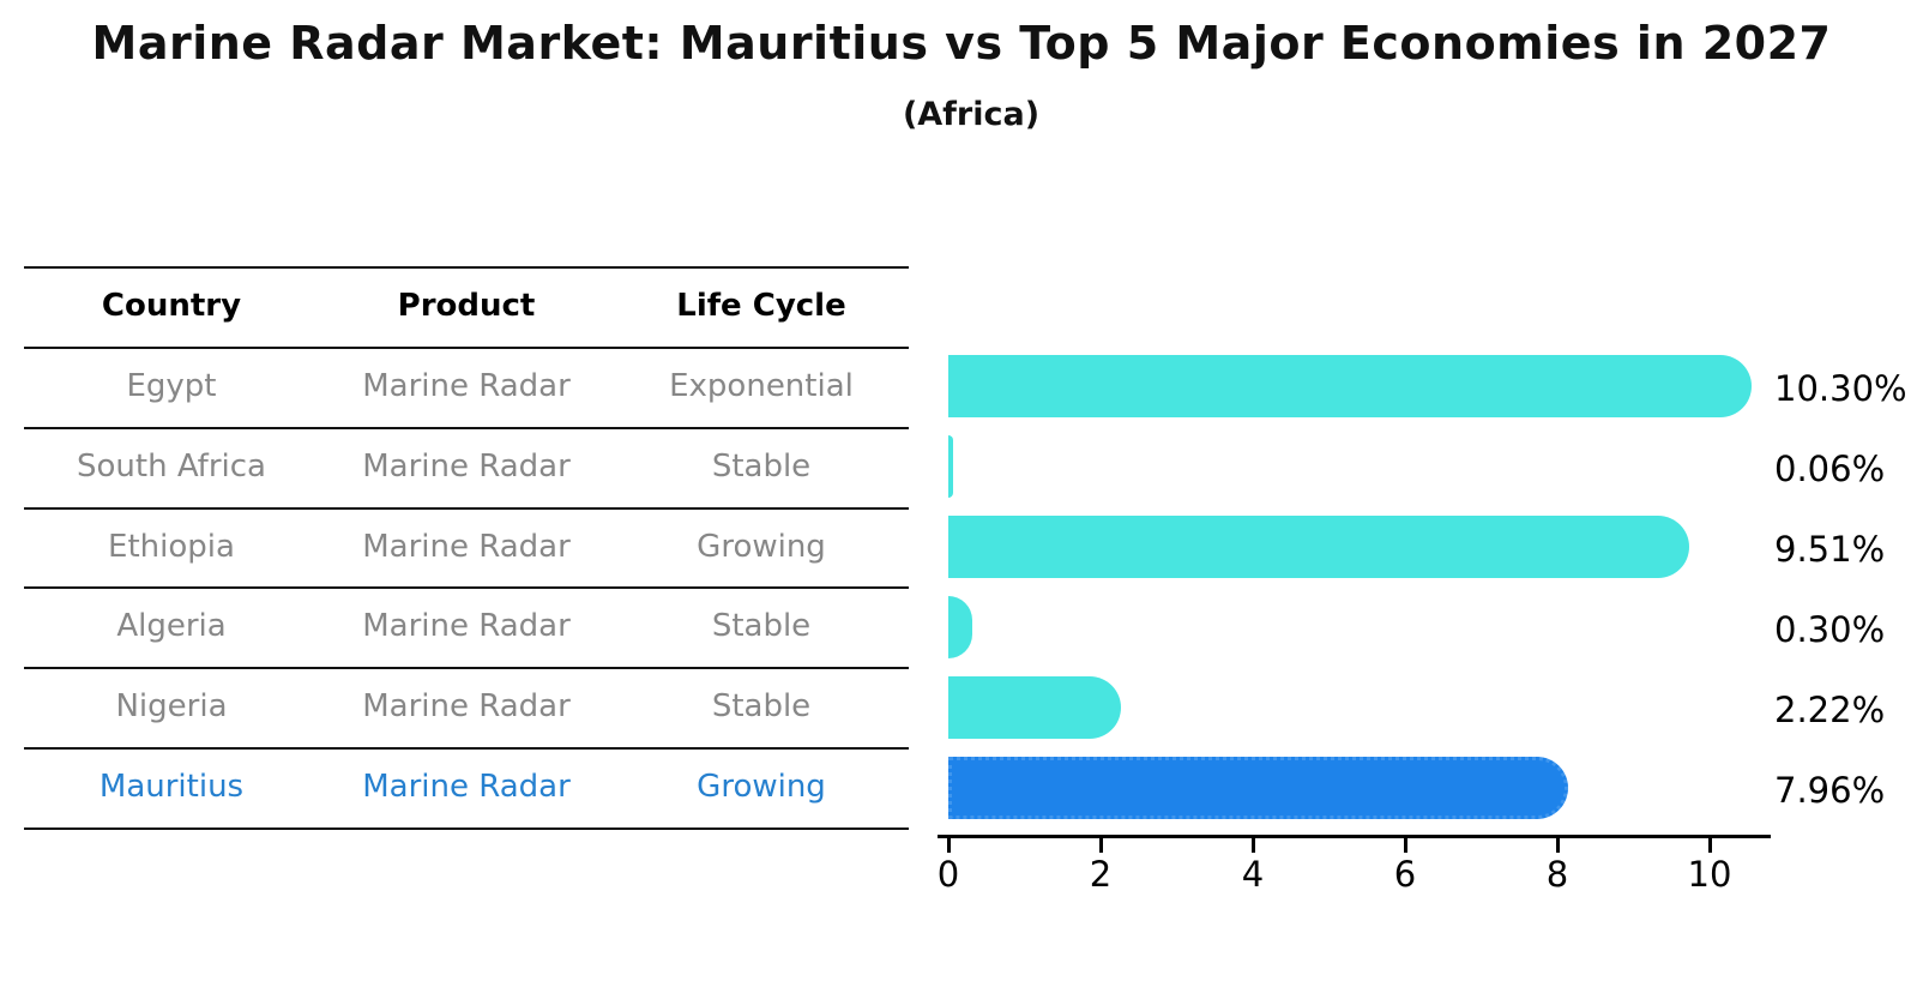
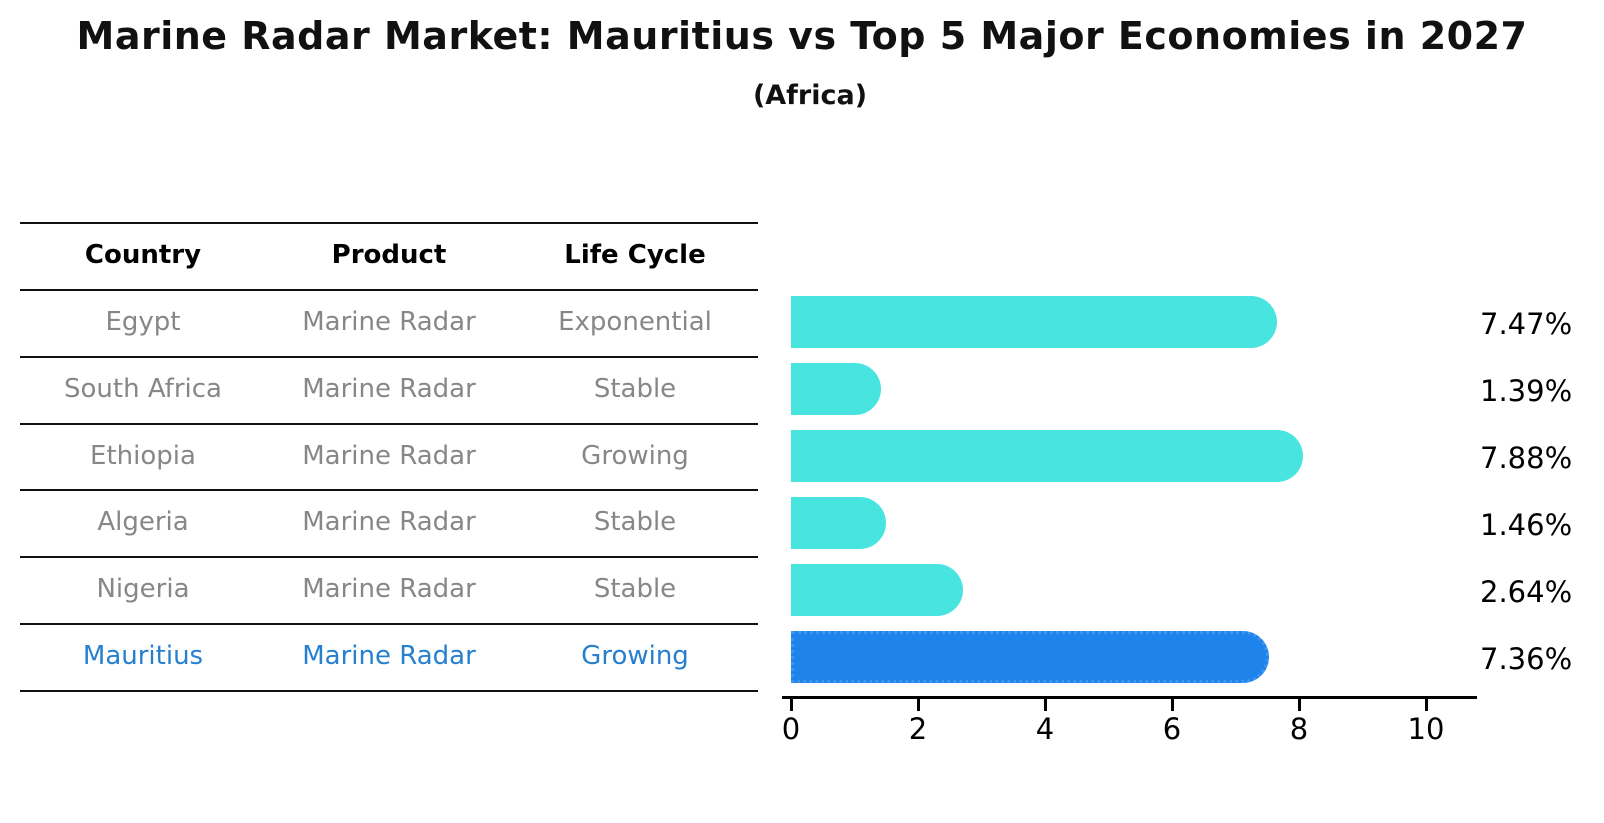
Egypt: 10.30% -> 7.47%
South Africa: 0.06% -> 1.39%
Ethiopia: 9.51% -> 7.88%
Algeria: 0.30% -> 1.46%
Nigeria: 2.22% -> 2.64%
Mauritius: 7.96% -> 7.36%
